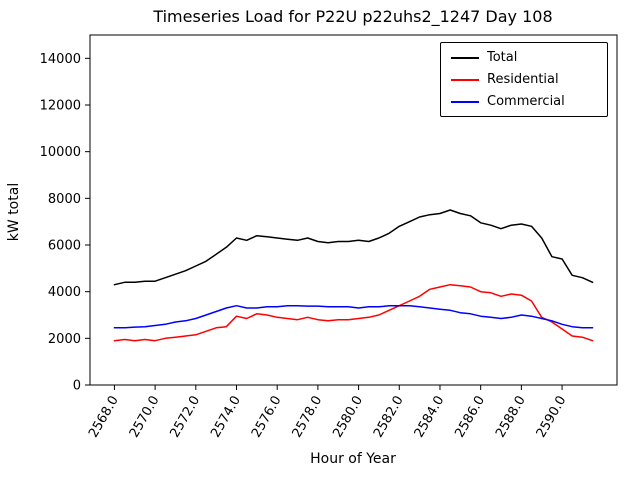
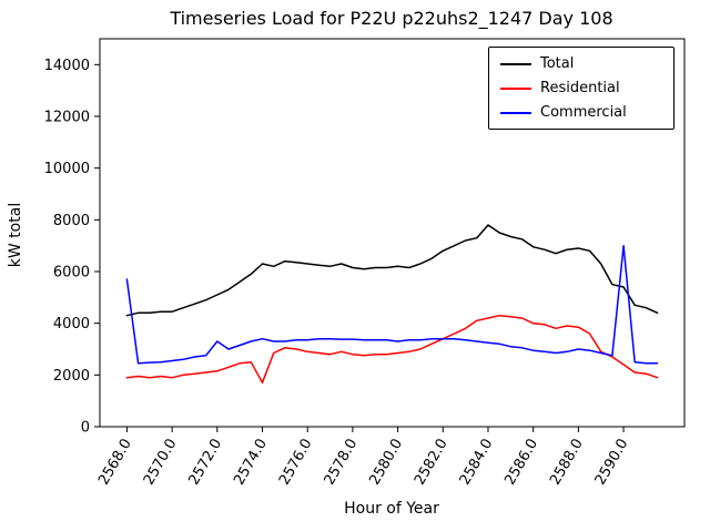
Commercial/2568.0: 2400 -> 5700
Commercial/2572.0: 2800 -> 3300
Residential/2574.0: 3000 -> 1700
Total/2584.0: 7400 -> 7800
Commercial/2590.0: 2600 -> 7000
